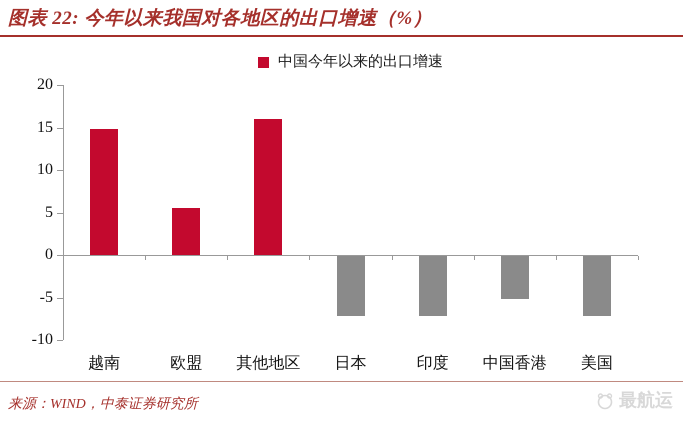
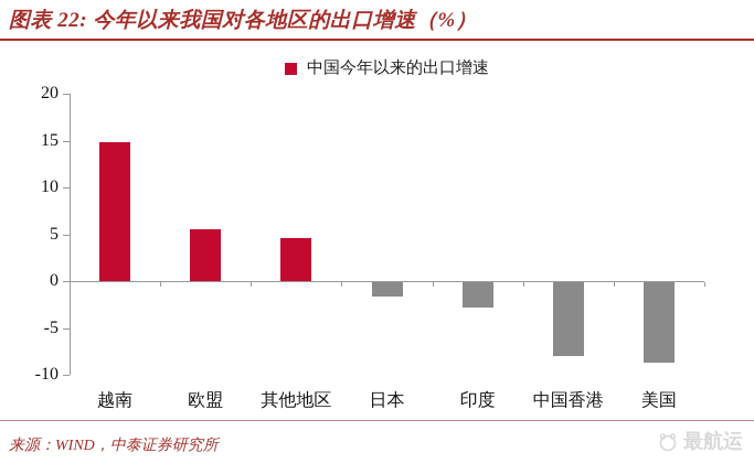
其他地区: 16 -> 5
日本: -7 -> -2
印度: -7 -> -3
中国香港: -5 -> -8
美国: -7 -> -9
